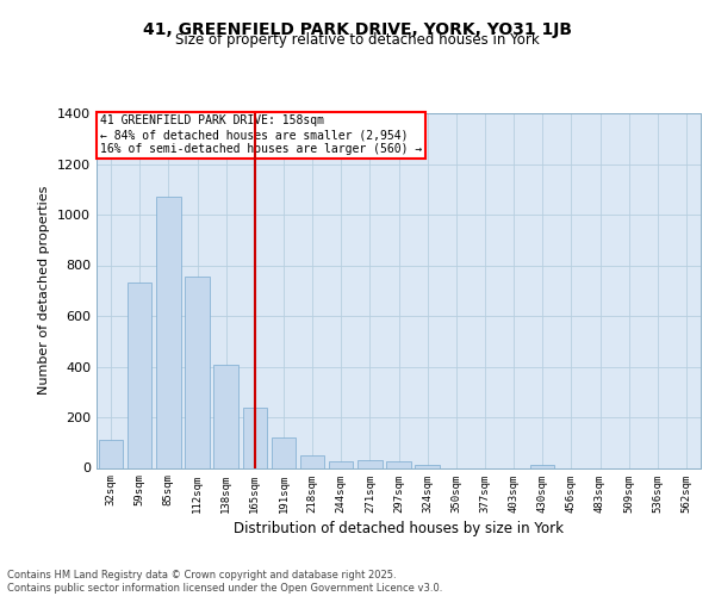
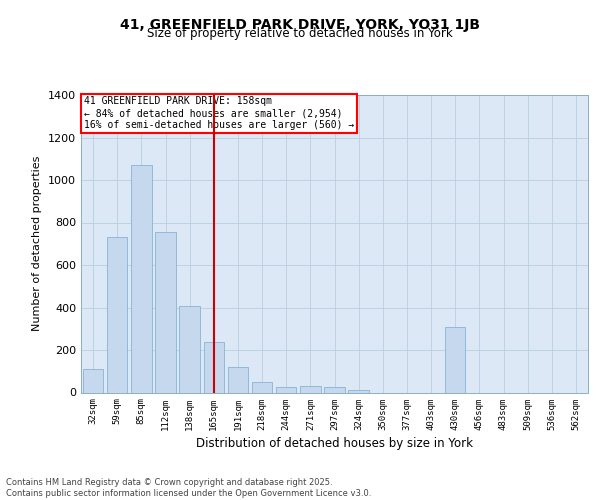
430sqm: 10 -> 310
